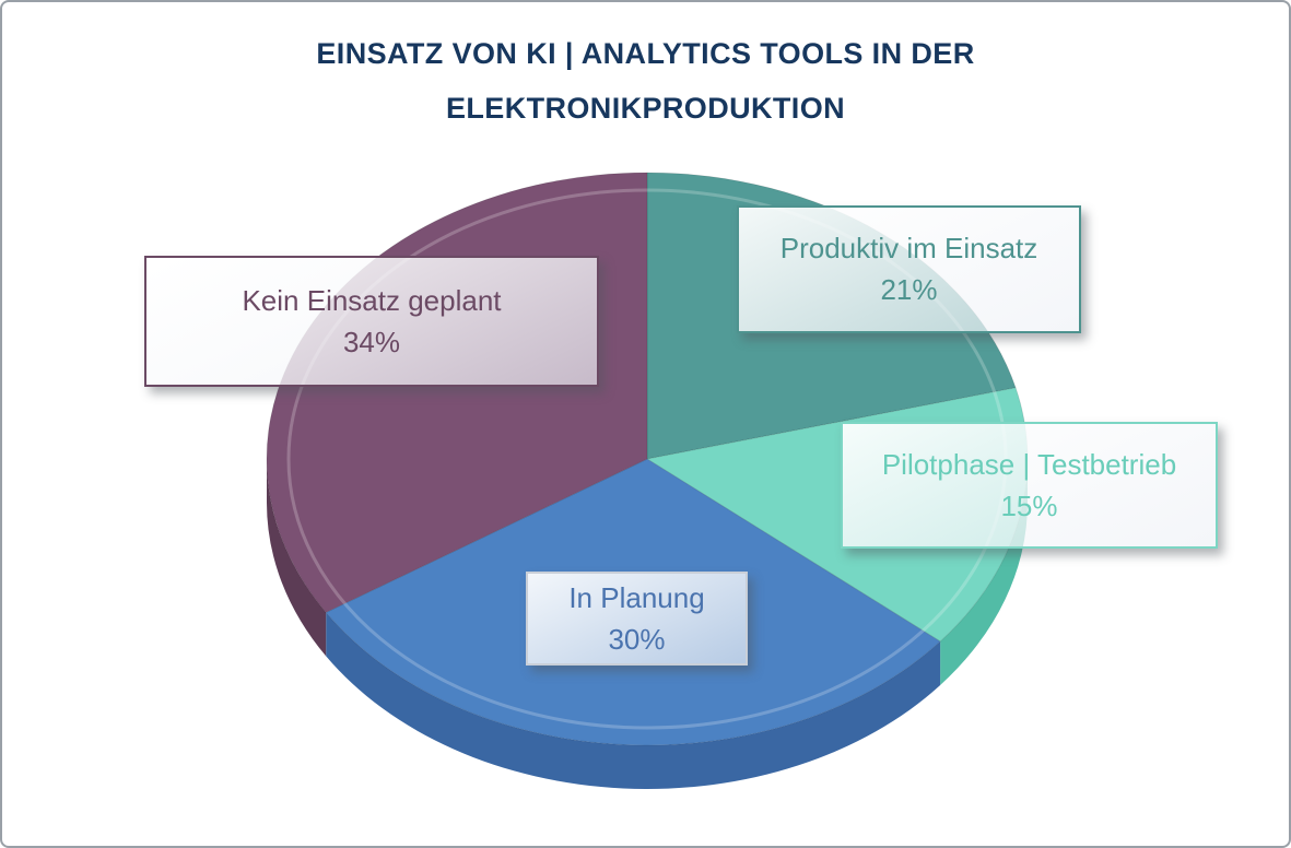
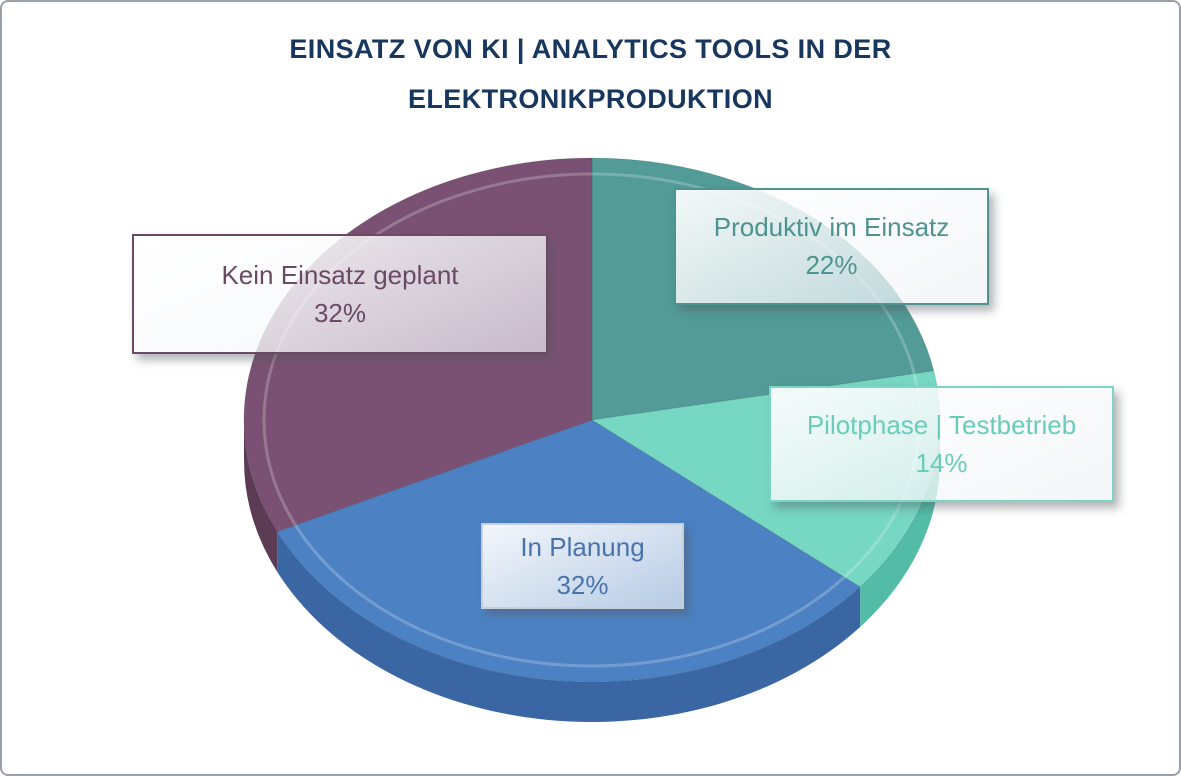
Produktiv im Einsatz: 21% -> 22%
Pilotphase | Testbetrieb: 15% -> 14%
In Planung: 30% -> 32%
Kein Einsatz geplant: 34% -> 32%
